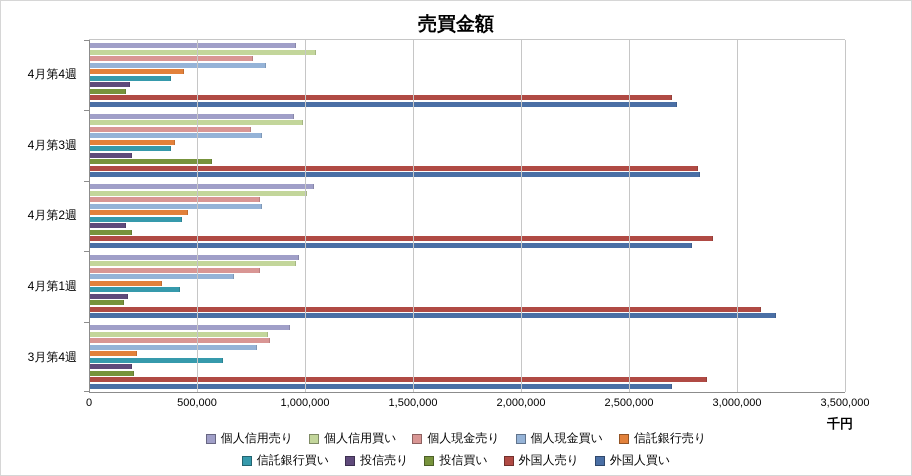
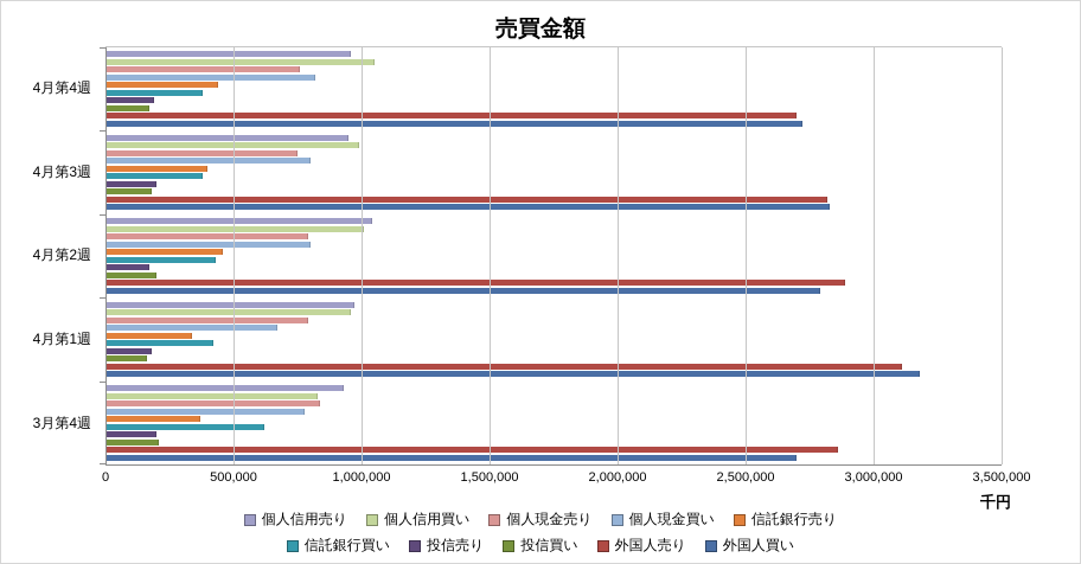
投信買い/4月第3週: 570000 -> 180000
信託銀行売り/3月第4週: 220000 -> 370000
